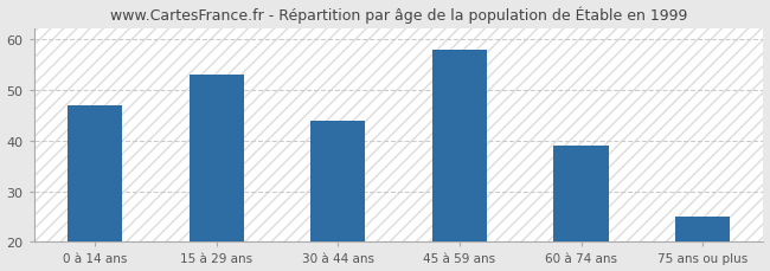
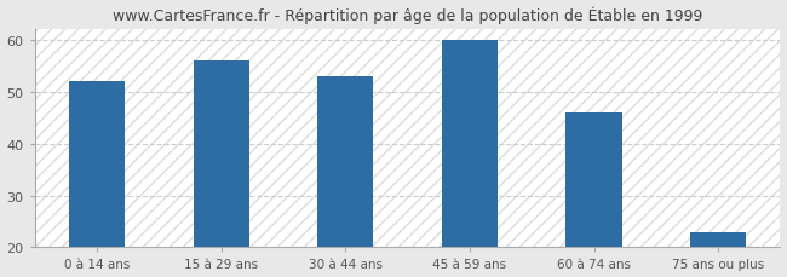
0 à 14 ans: 47 -> 52
15 à 29 ans: 53 -> 56
30 à 44 ans: 44 -> 53
45 à 59 ans: 58 -> 60
60 à 74 ans: 39 -> 46
75 ans ou plus: 25 -> 23
